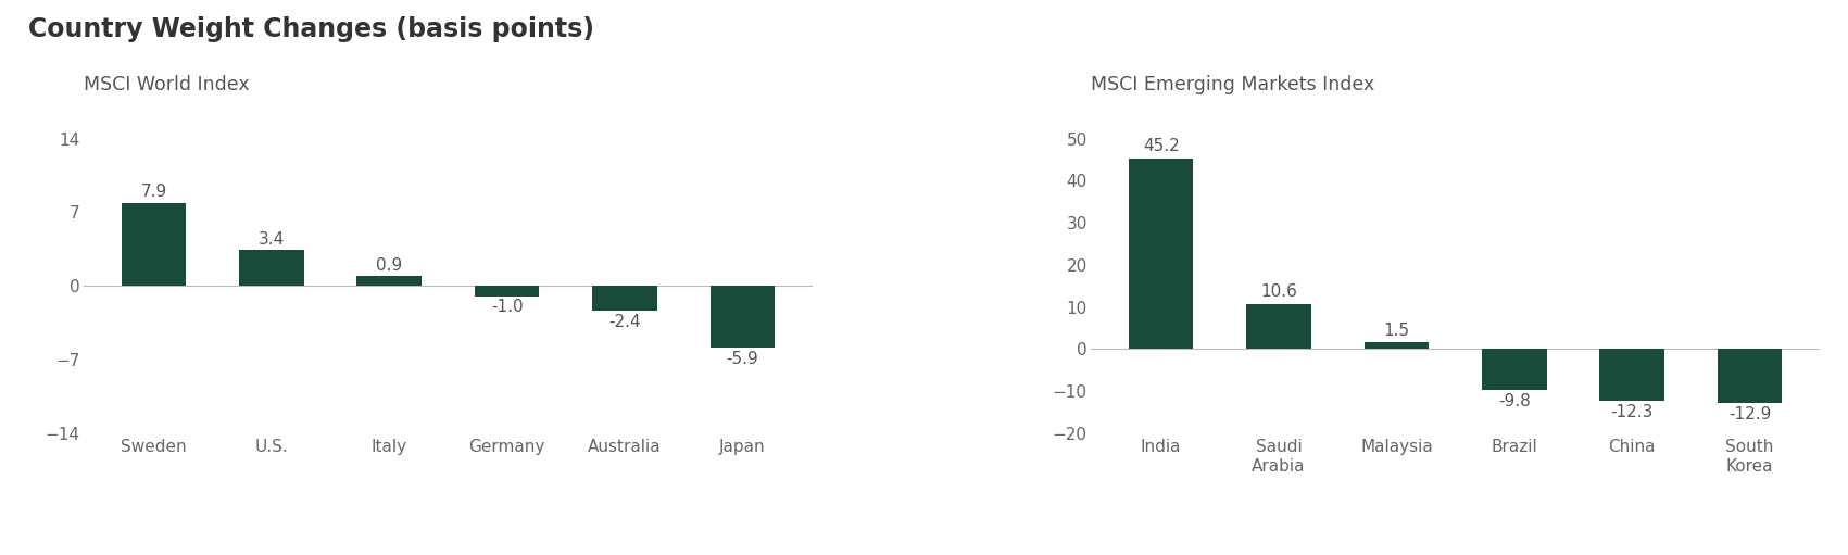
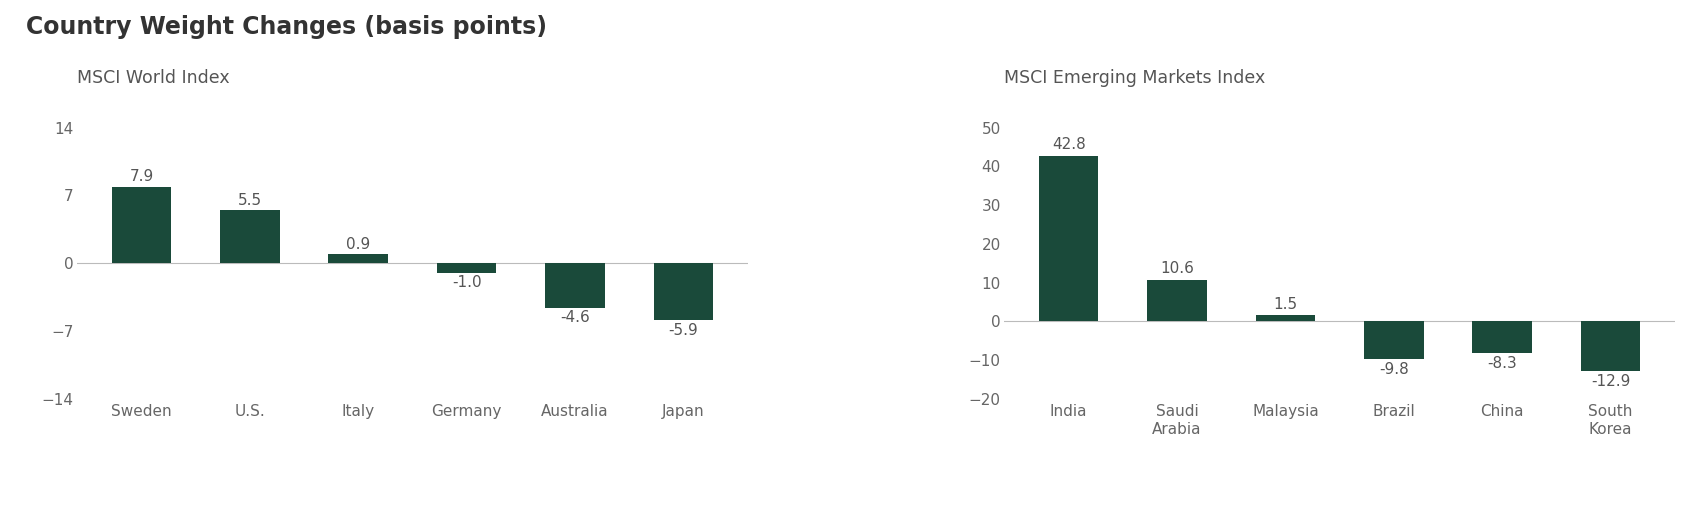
U.S.: 3.4 -> 5.5
Australia: -2.4 -> -4.6
India: 45.2 -> 42.8
China: -12.3 -> -8.3
